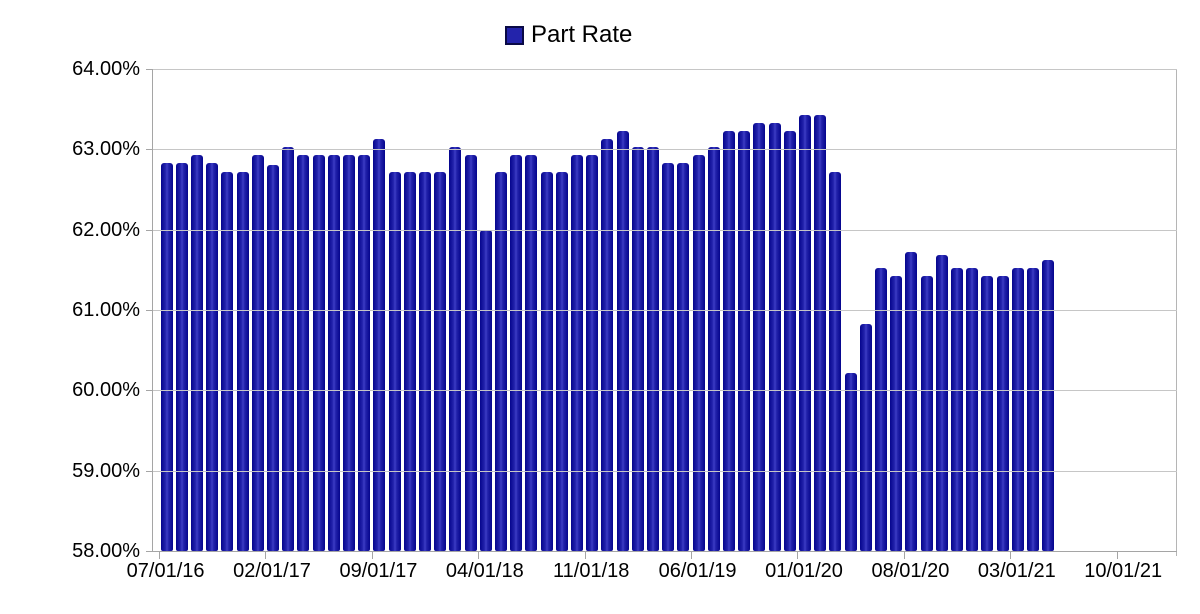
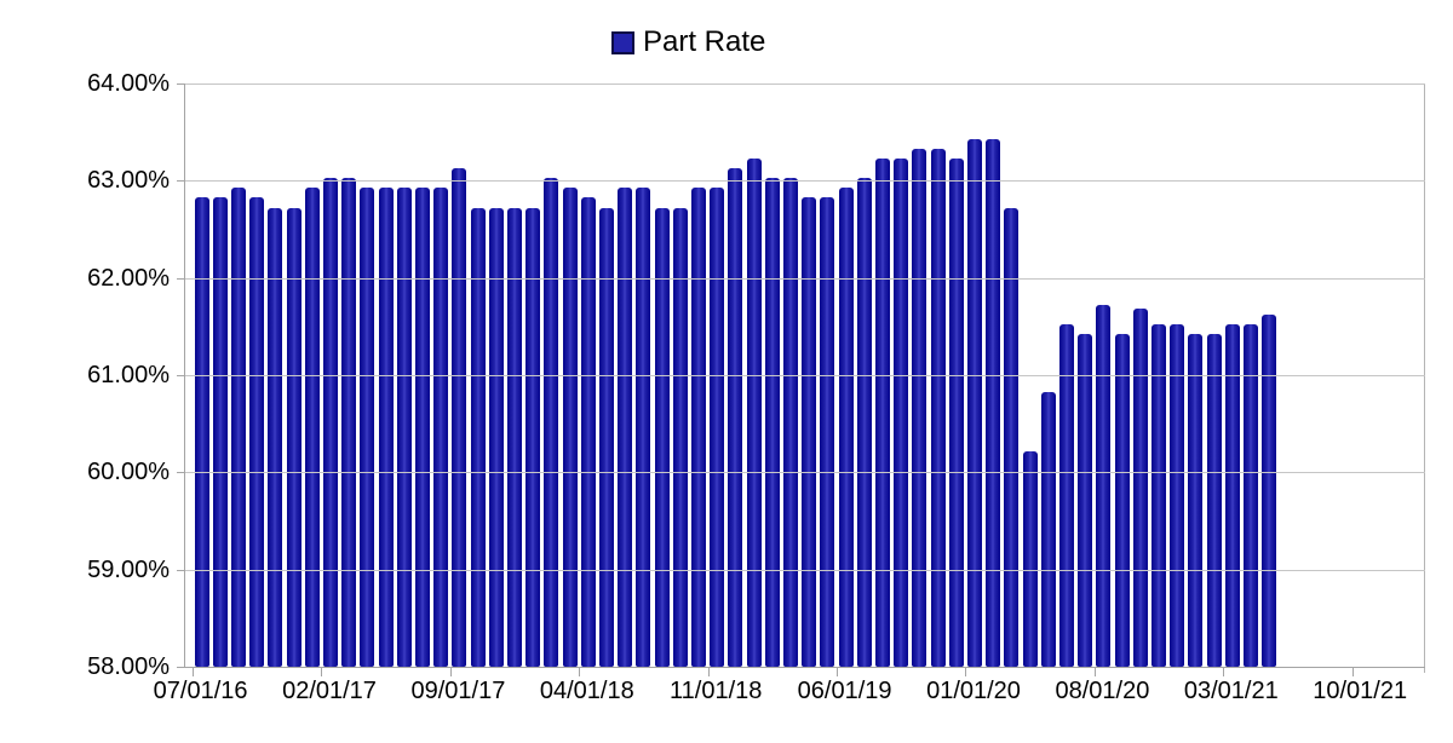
02/01/17: 62.8% -> 63.0%
04/01/18: 62.0% -> 62.8%
